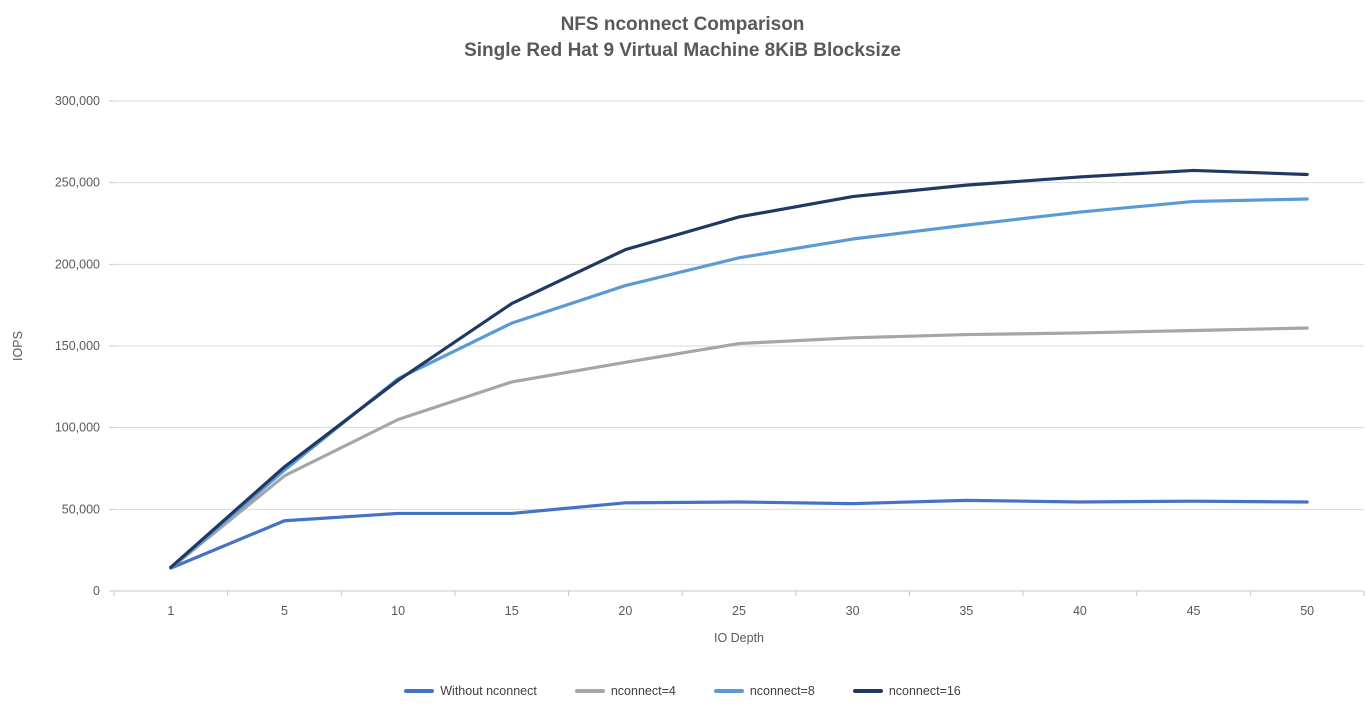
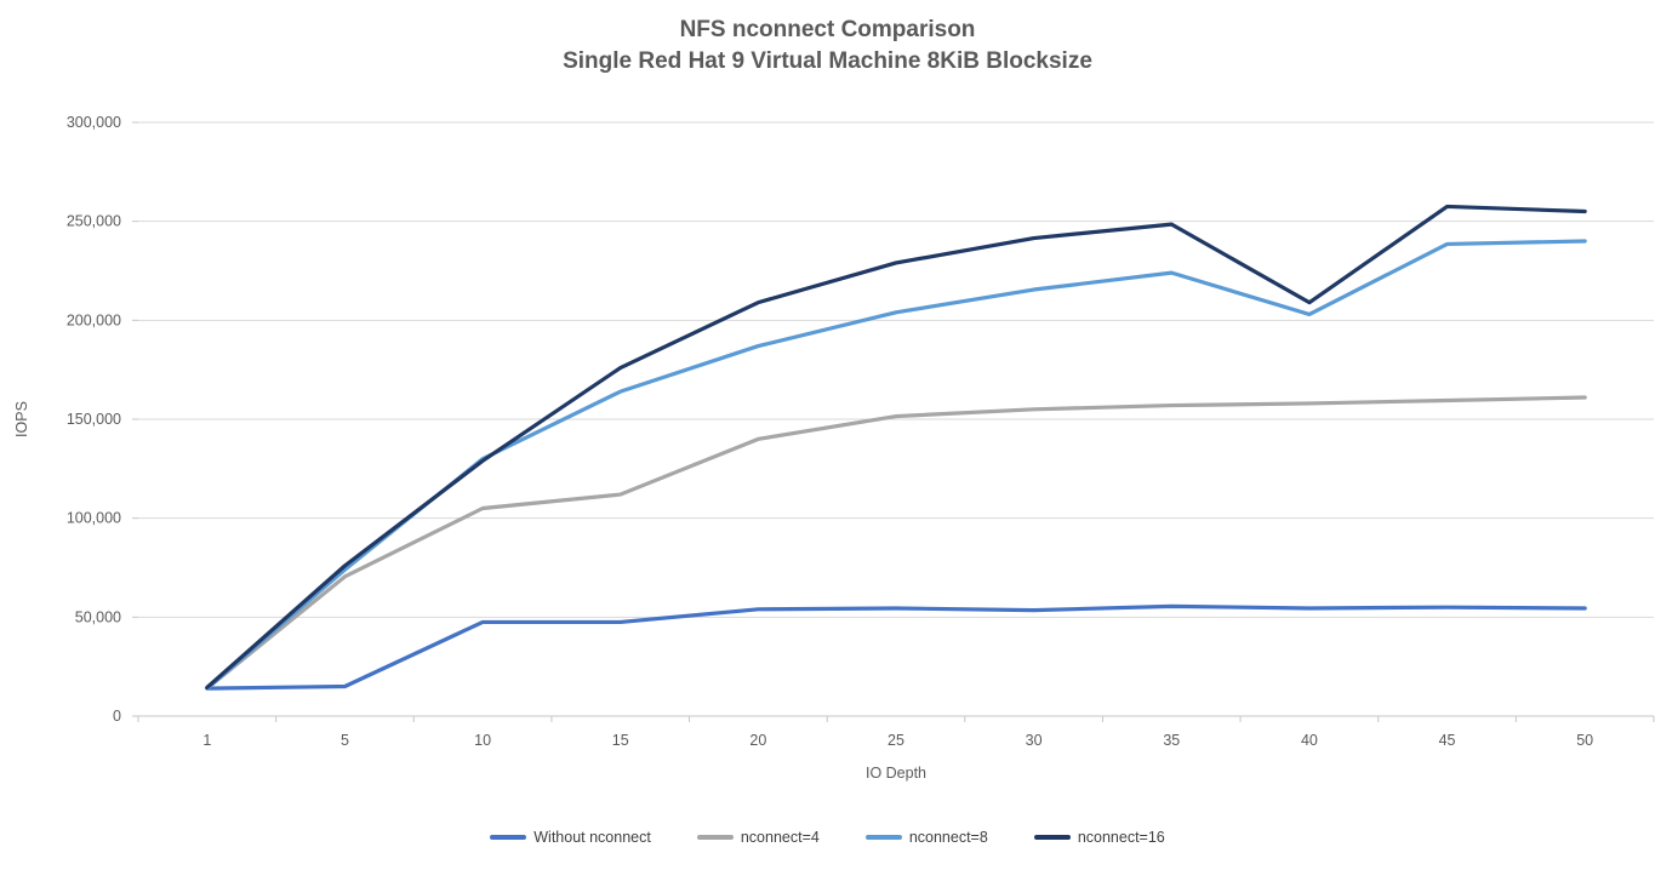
Without nconnect/5: 43000 -> 15000
nconnect=4/15: 128000 -> 112000
nconnect=8/40: 232000 -> 203000
nconnect=16/40: 254000 -> 209000
